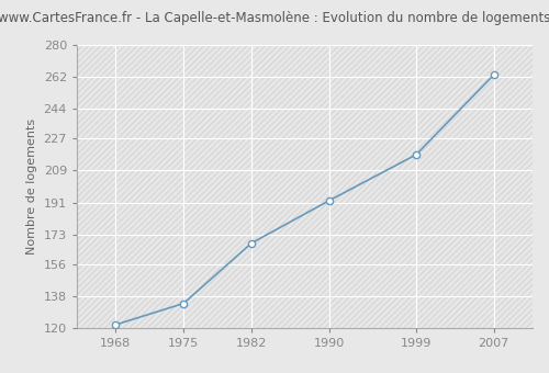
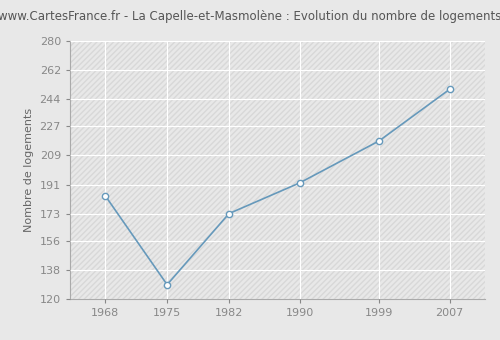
1968: 122 -> 184
1975: 134 -> 129
1982: 168 -> 173
2007: 263 -> 250
